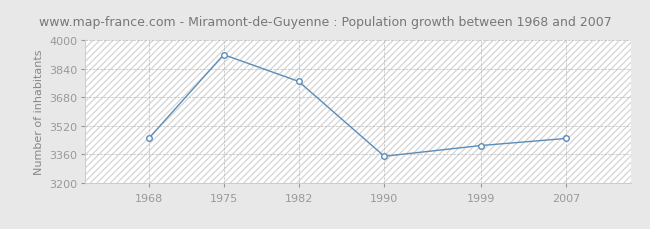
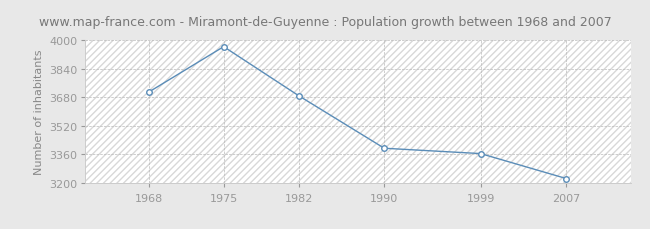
1968: 3450 -> 3710
1975: 3920 -> 3960
1982: 3770 -> 3690
1990: 3350 -> 3400
1999: 3410 -> 3360
2007: 3450 -> 3220
